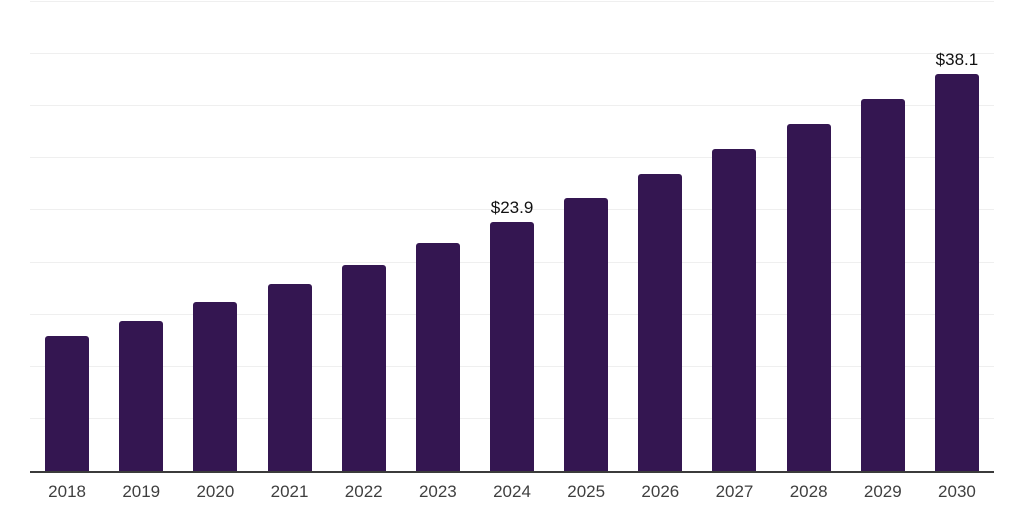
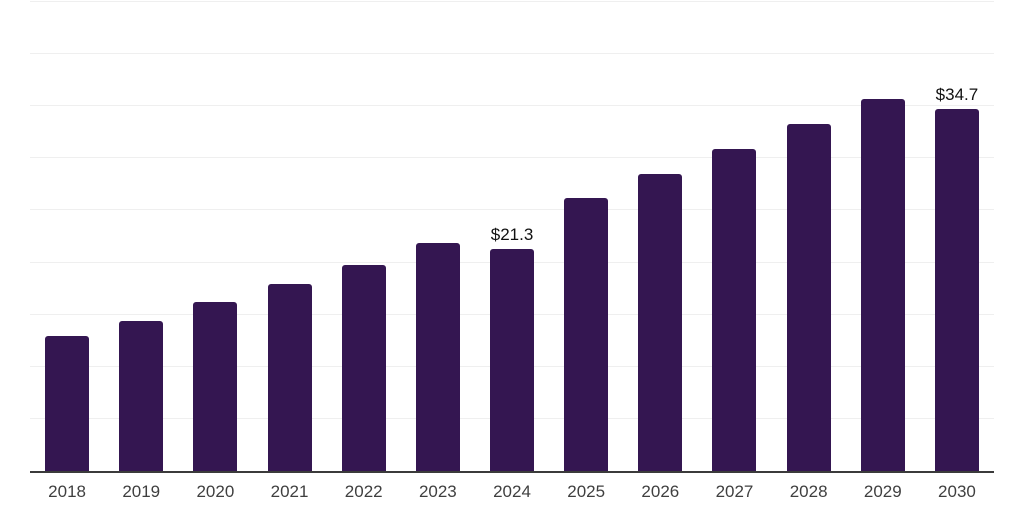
2024: $23.9 -> $21.3
2030: $38.1 -> $34.7
